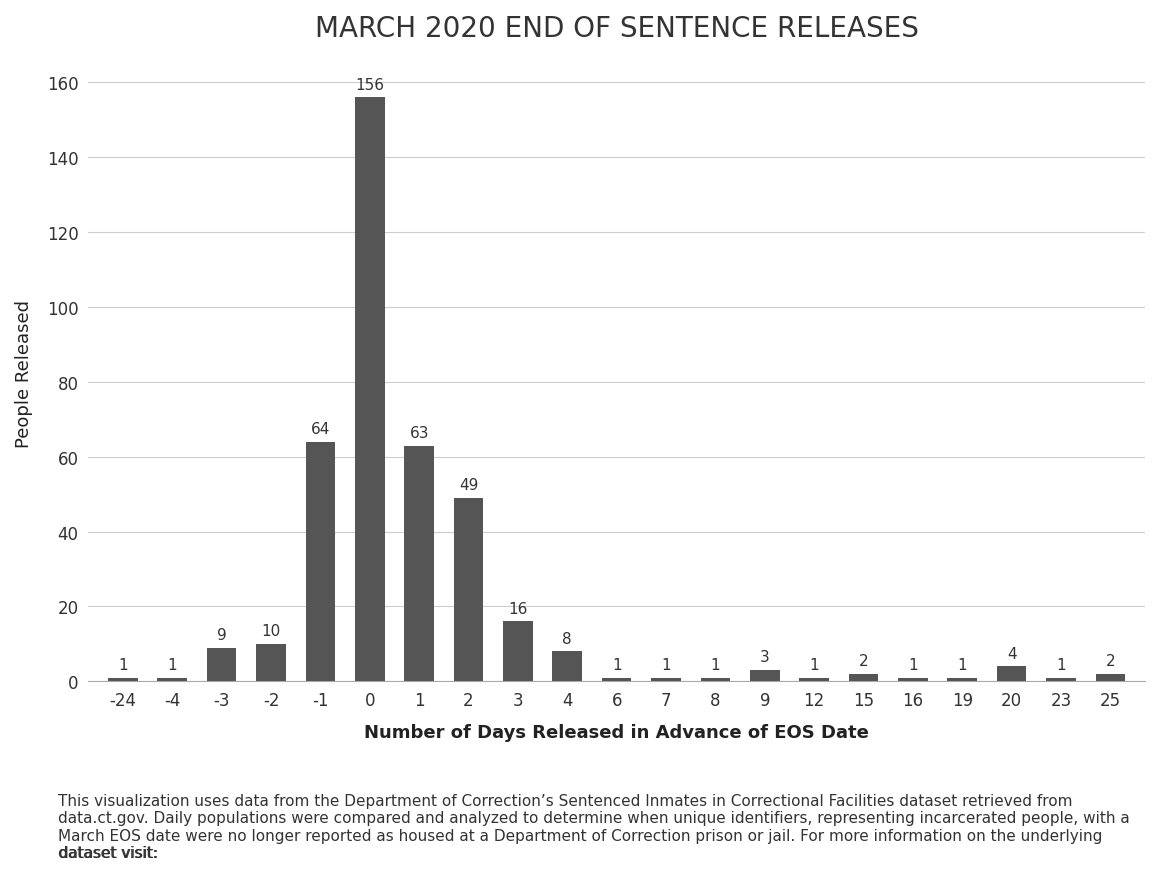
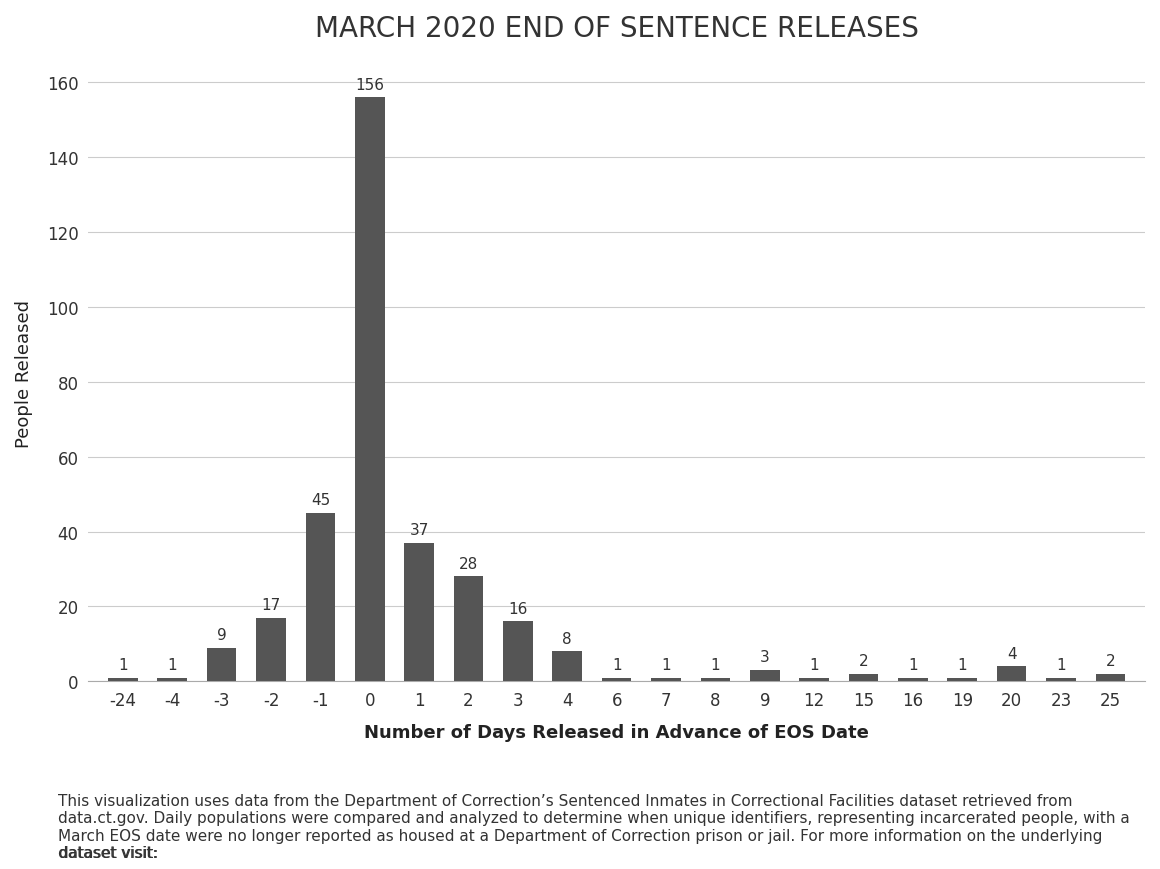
-2: 10 -> 17
-1: 64 -> 45
1: 63 -> 37
2: 49 -> 28
